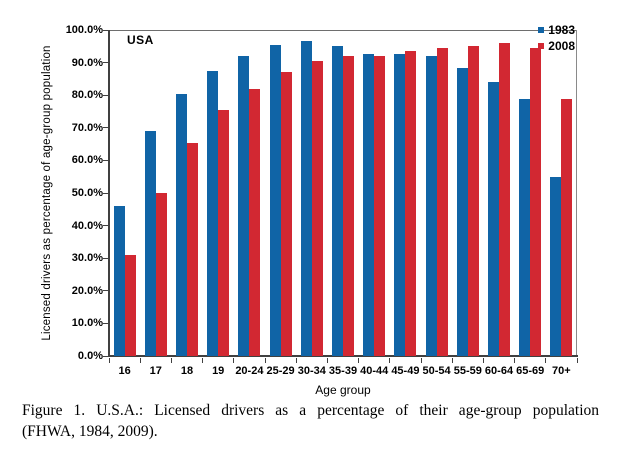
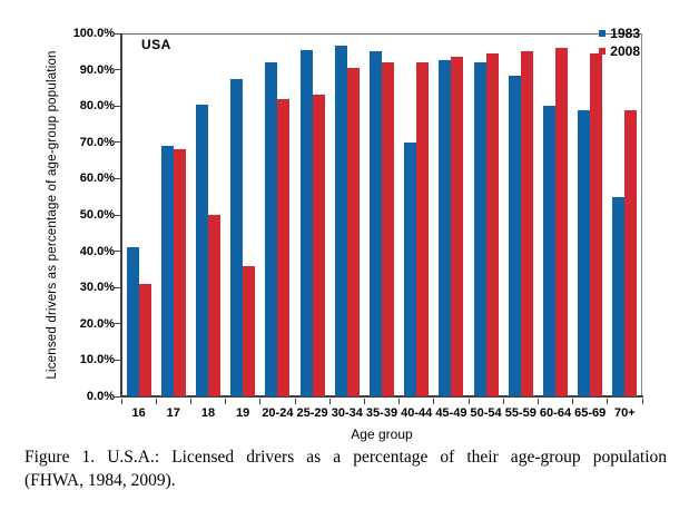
1983/16: 46% -> 41%
2008/17: 50% -> 68%
2008/18: 66% -> 50%
2008/19: 76% -> 36%
2008/25-29: 87% -> 83%
1983/40-44: 92% -> 70%
1983/60-64: 84% -> 80%
